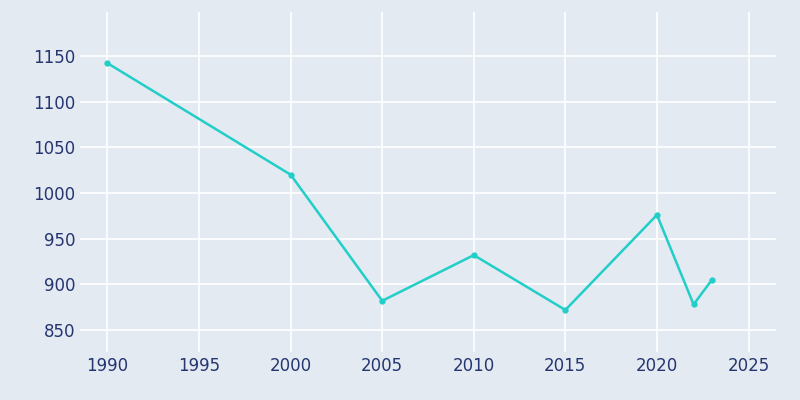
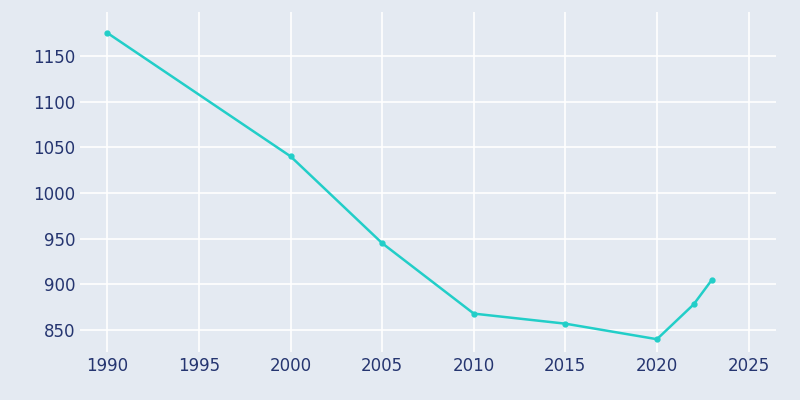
1990: 1142 -> 1175
2000: 1020 -> 1040
2005: 882 -> 945
2010: 932 -> 868
2015: 872 -> 857
2020: 976 -> 840
